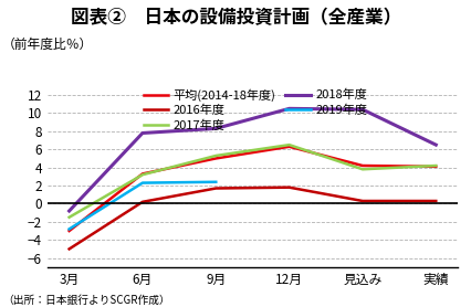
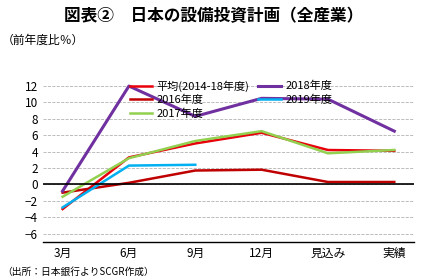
2016年度/3月: -5.0 -> -1.0
2018年度/6月: 7.8 -> 12.0
